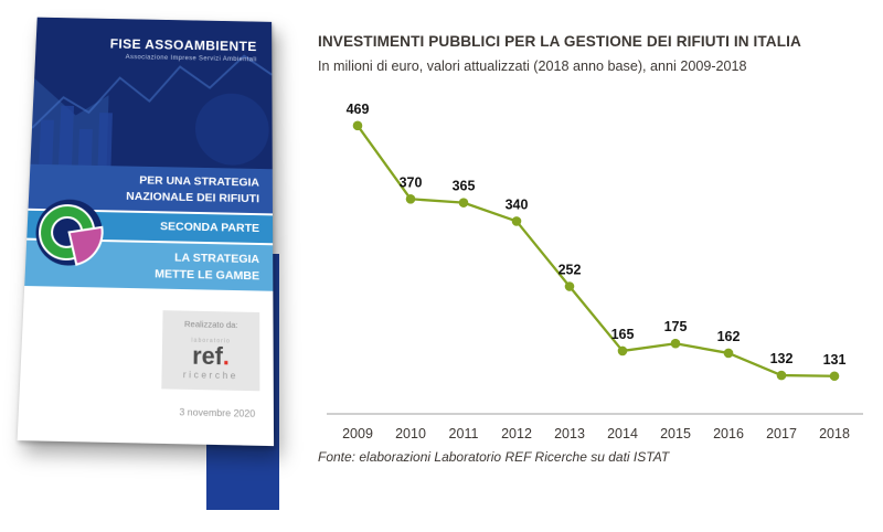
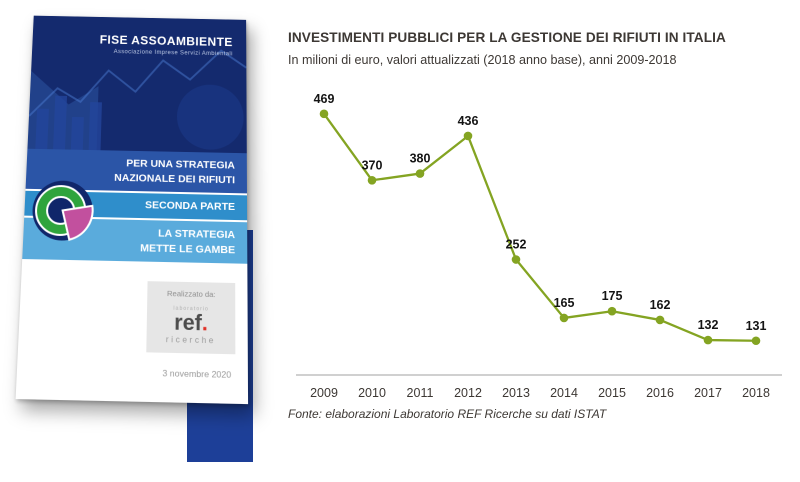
2011: 365 -> 380
2012: 340 -> 436
